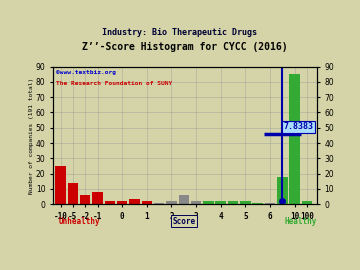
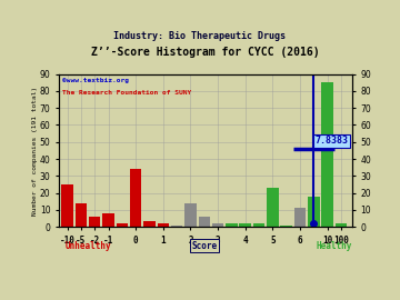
0: 2 -> 34
2: 2 -> 14
5: 2 -> 23
6: 1 -> 11
